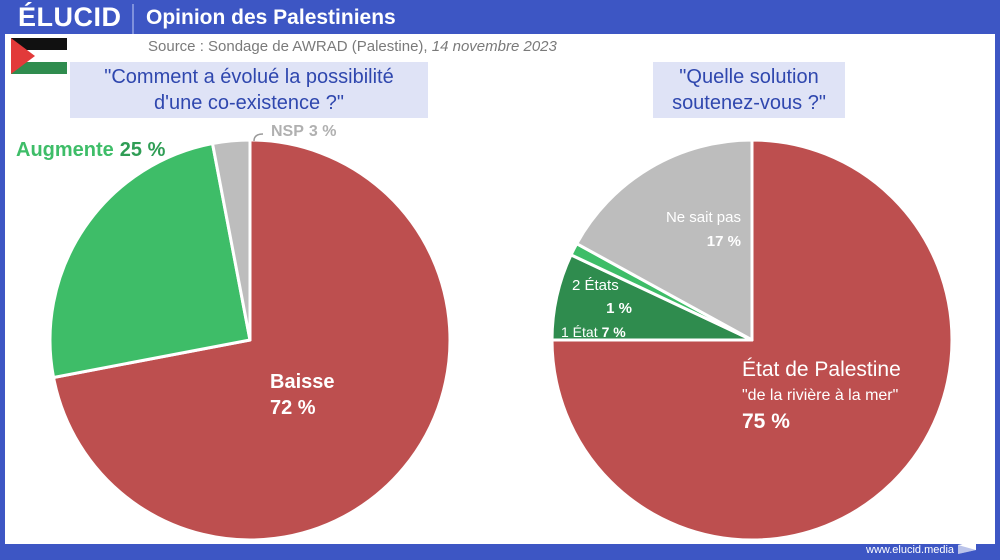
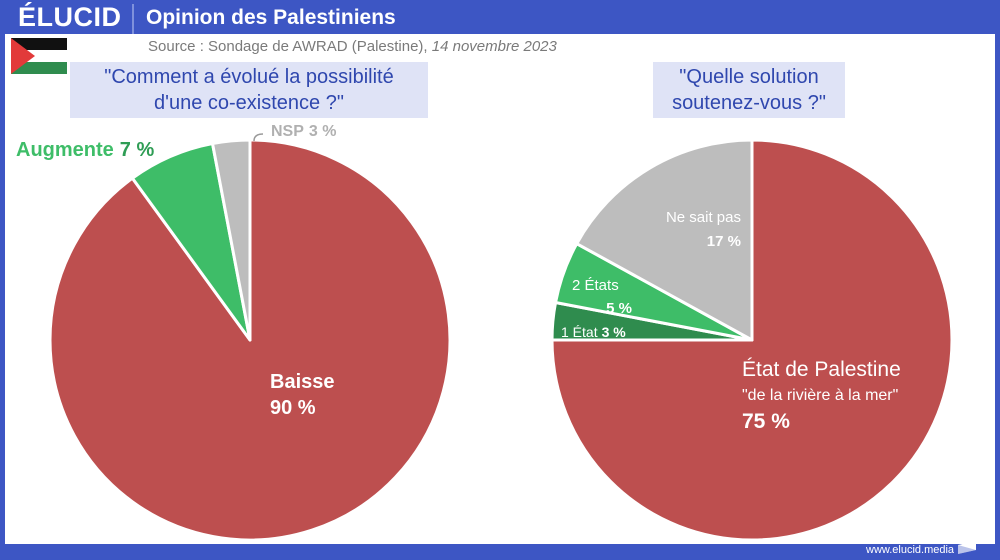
"Comment a évolué la possibilité d'une co-existence ?"/Baisse: 72 -> 90
"Comment a évolué la possibilité d'une co-existence ?"/Augmente: 25 -> 7
"Quelle solution soutenez-vous ?"/1 État: 7 -> 3
"Quelle solution soutenez-vous ?"/2 États: 1 -> 5
